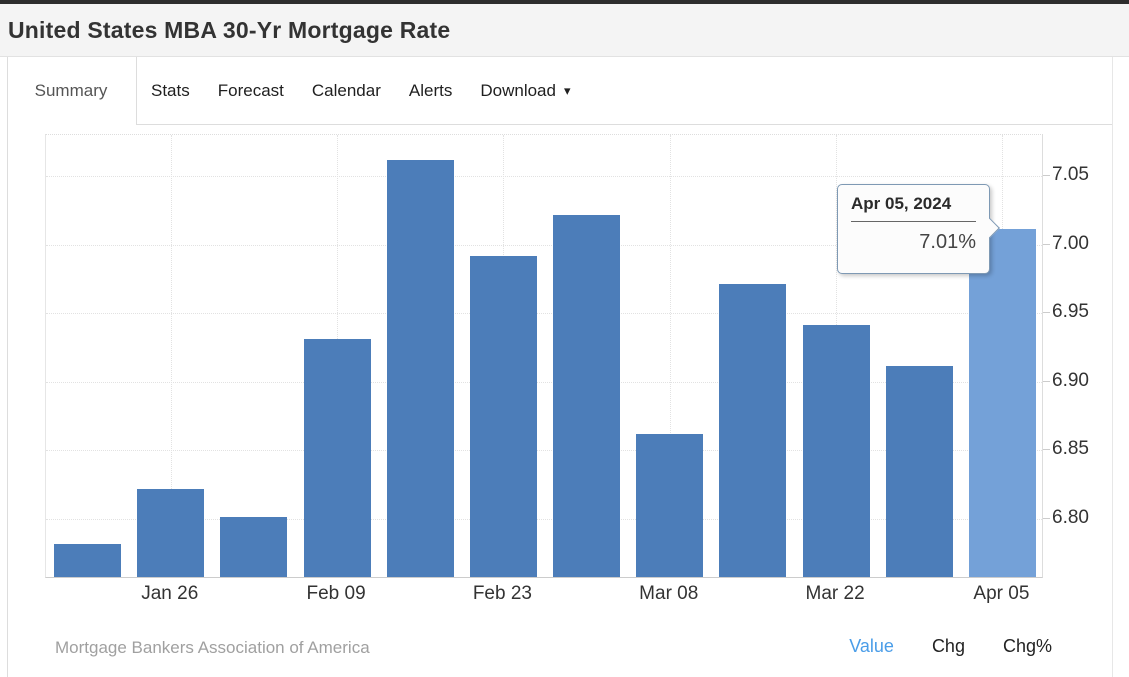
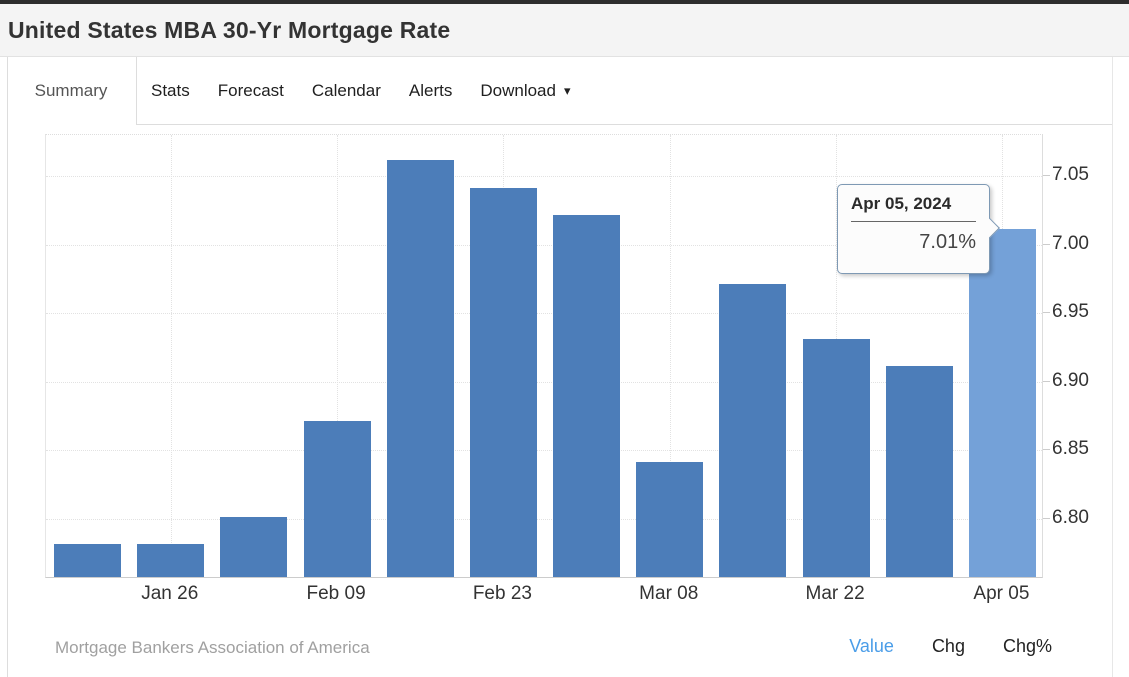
Jan 26: 6.82 -> 6.78
Feb 09: 6.93 -> 6.87
Feb 23: 6.99 -> 7.04
Mar 08: 6.86 -> 6.84
Mar 22: 6.94 -> 6.93
